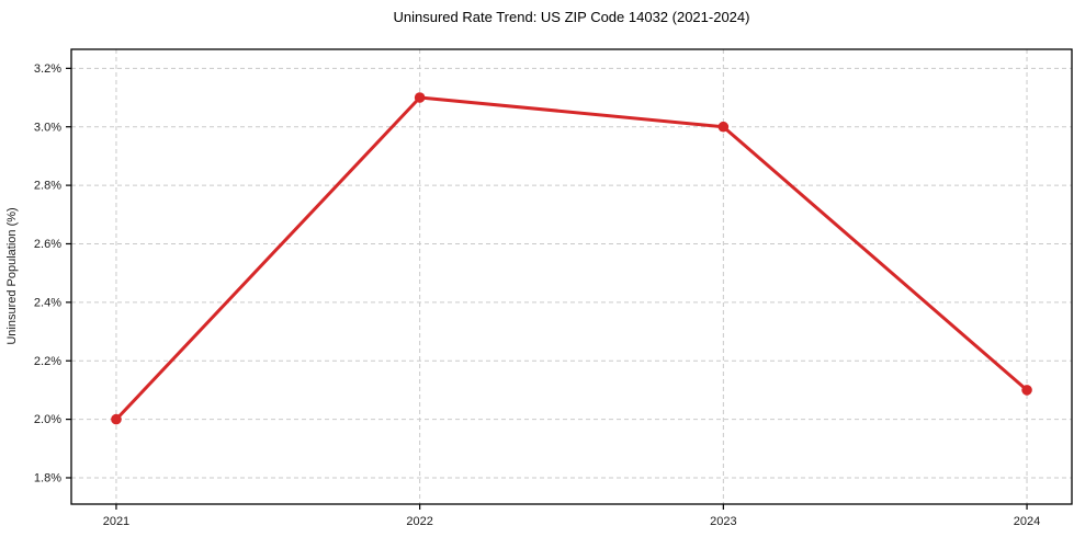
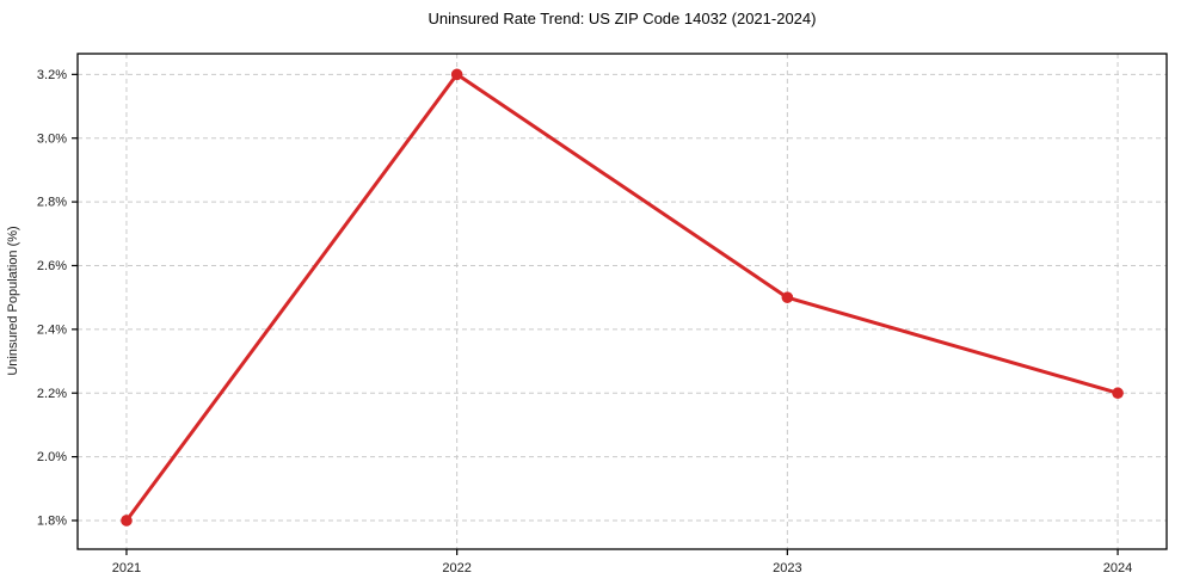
2021: 2.0% -> 1.8%
2022: 3.1% -> 3.2%
2023: 3.0% -> 2.5%
2024: 2.1% -> 2.2%
